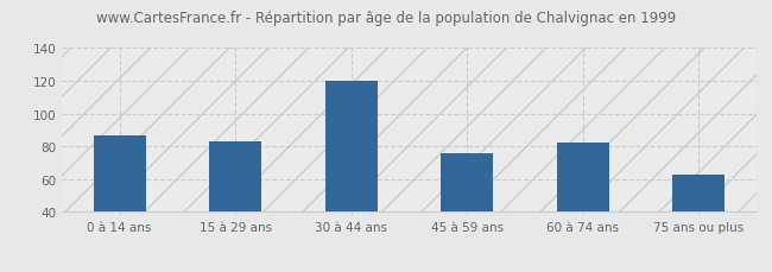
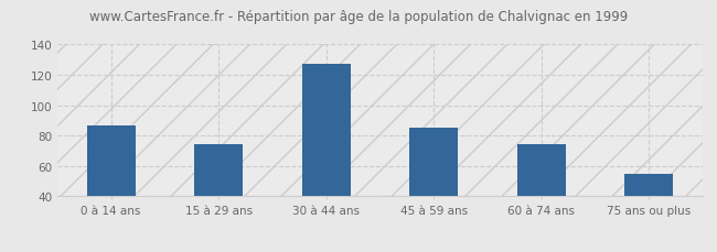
15 à 29 ans: 83 -> 74
30 à 44 ans: 120 -> 127
45 à 59 ans: 76 -> 85
60 à 74 ans: 82 -> 74
75 ans ou plus: 63 -> 55
